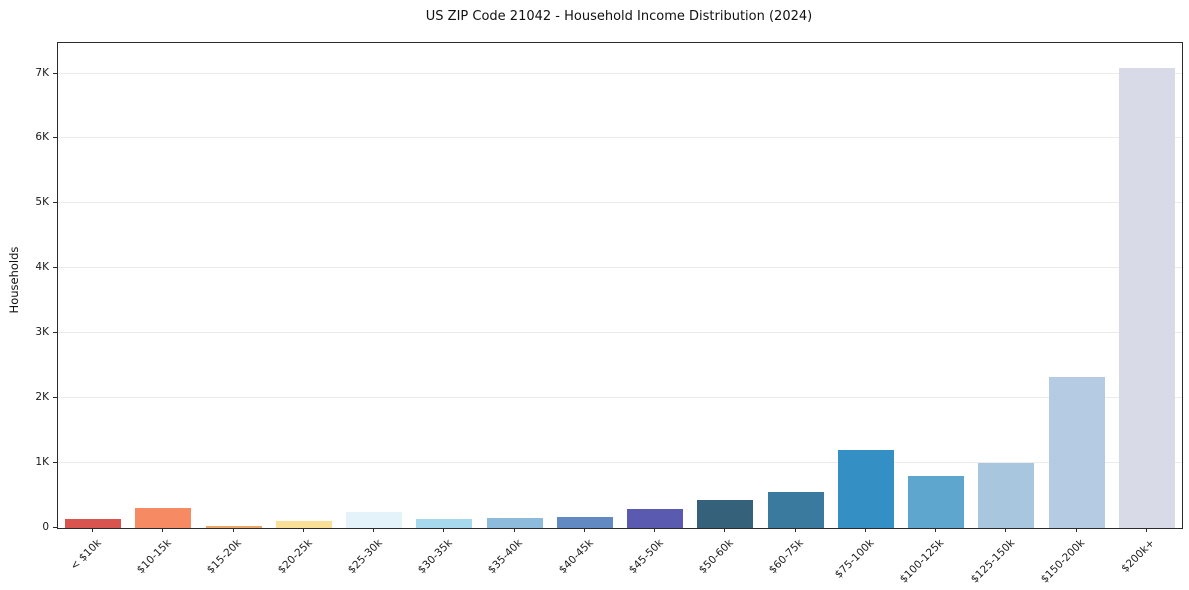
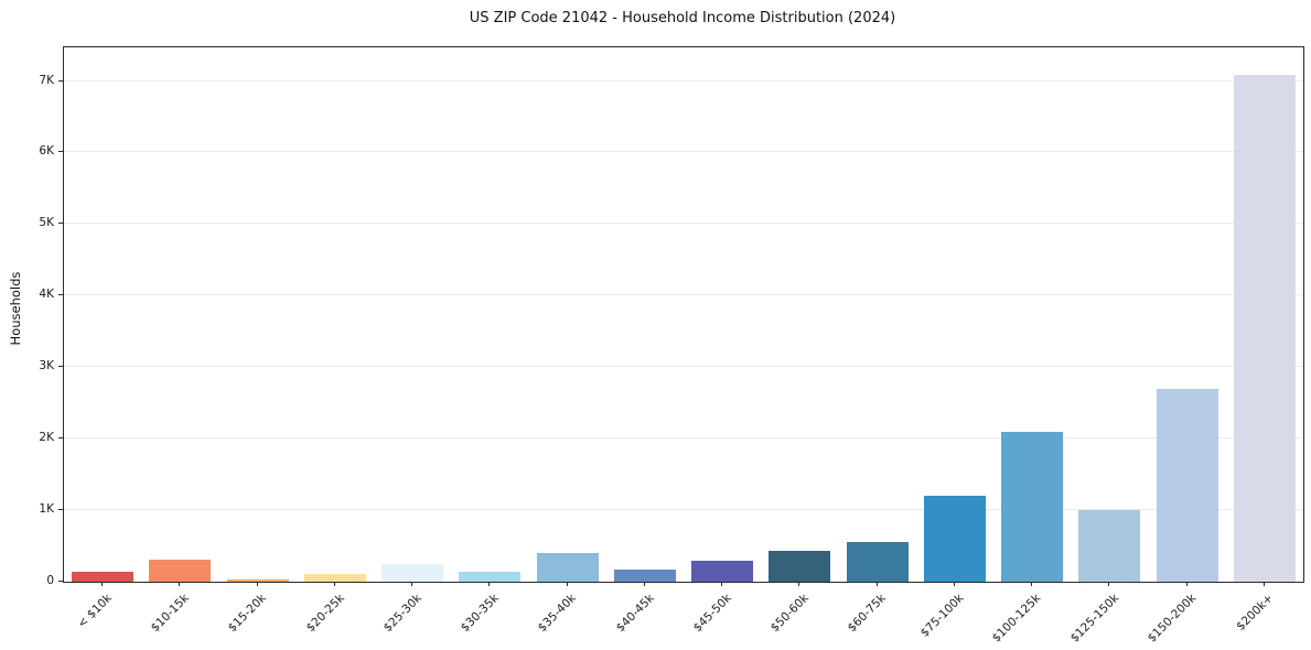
$35-40k: 0.2K -> 0.4K
$100-125k: 0.8K -> 2.1K
$150-200k: 2.3K -> 2.7K
